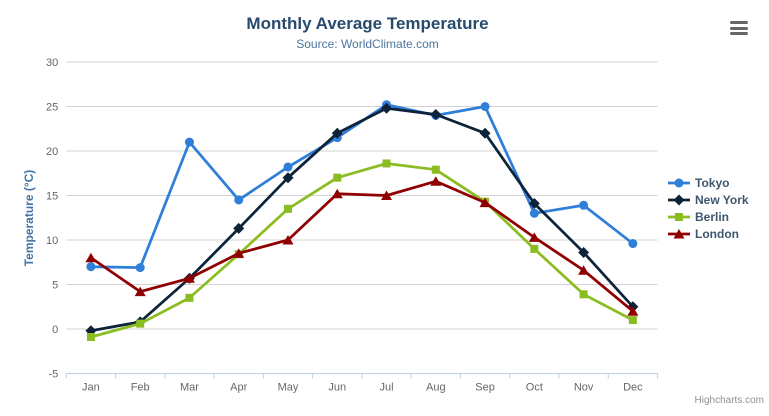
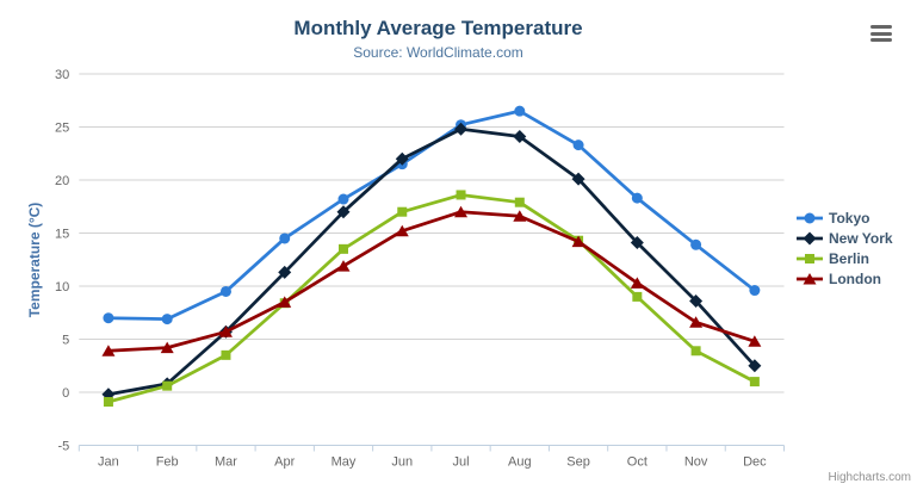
London/Jan: 8 -> 4
Tokyo/Mar: 21 -> 10
London/May: 10 -> 12
London/Jul: 15 -> 17
Tokyo/Aug: 24 -> 26
Tokyo/Sep: 25 -> 23
New York/Sep: 22 -> 20
Tokyo/Oct: 13 -> 18
London/Dec: 2 -> 5
